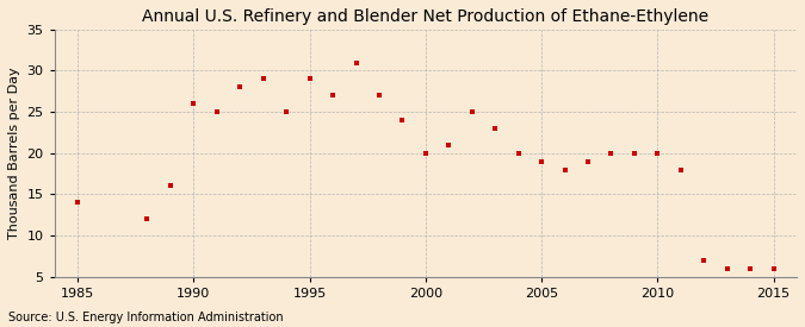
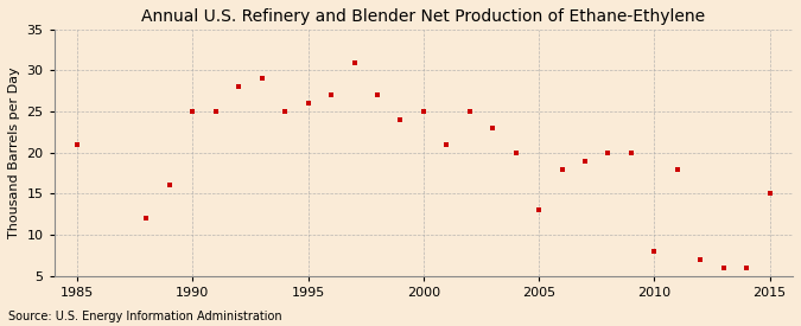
1985: 14 -> 21
1990: 26 -> 25
1995: 29 -> 26
2000: 20 -> 25
2005: 19 -> 13
2010: 20 -> 8
2015: 6 -> 15
